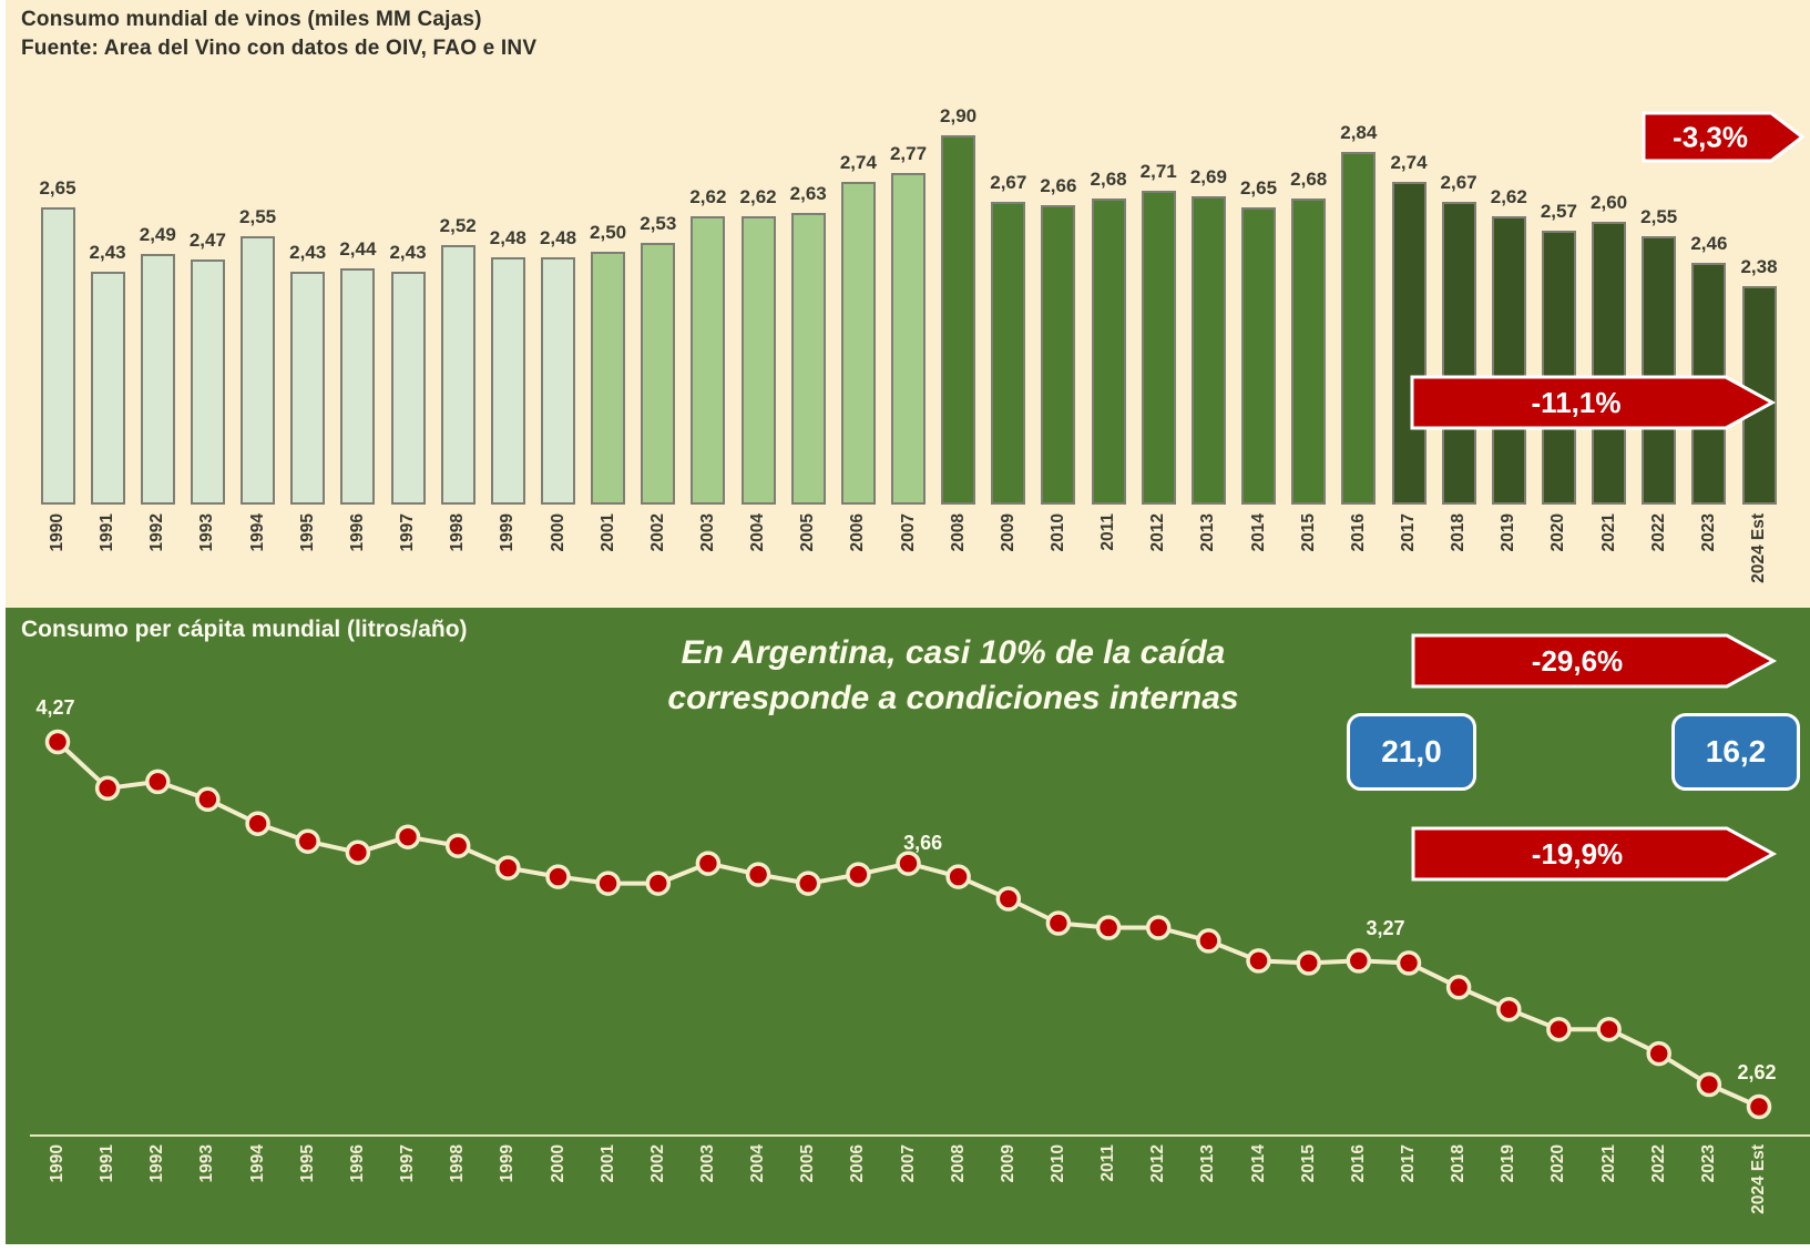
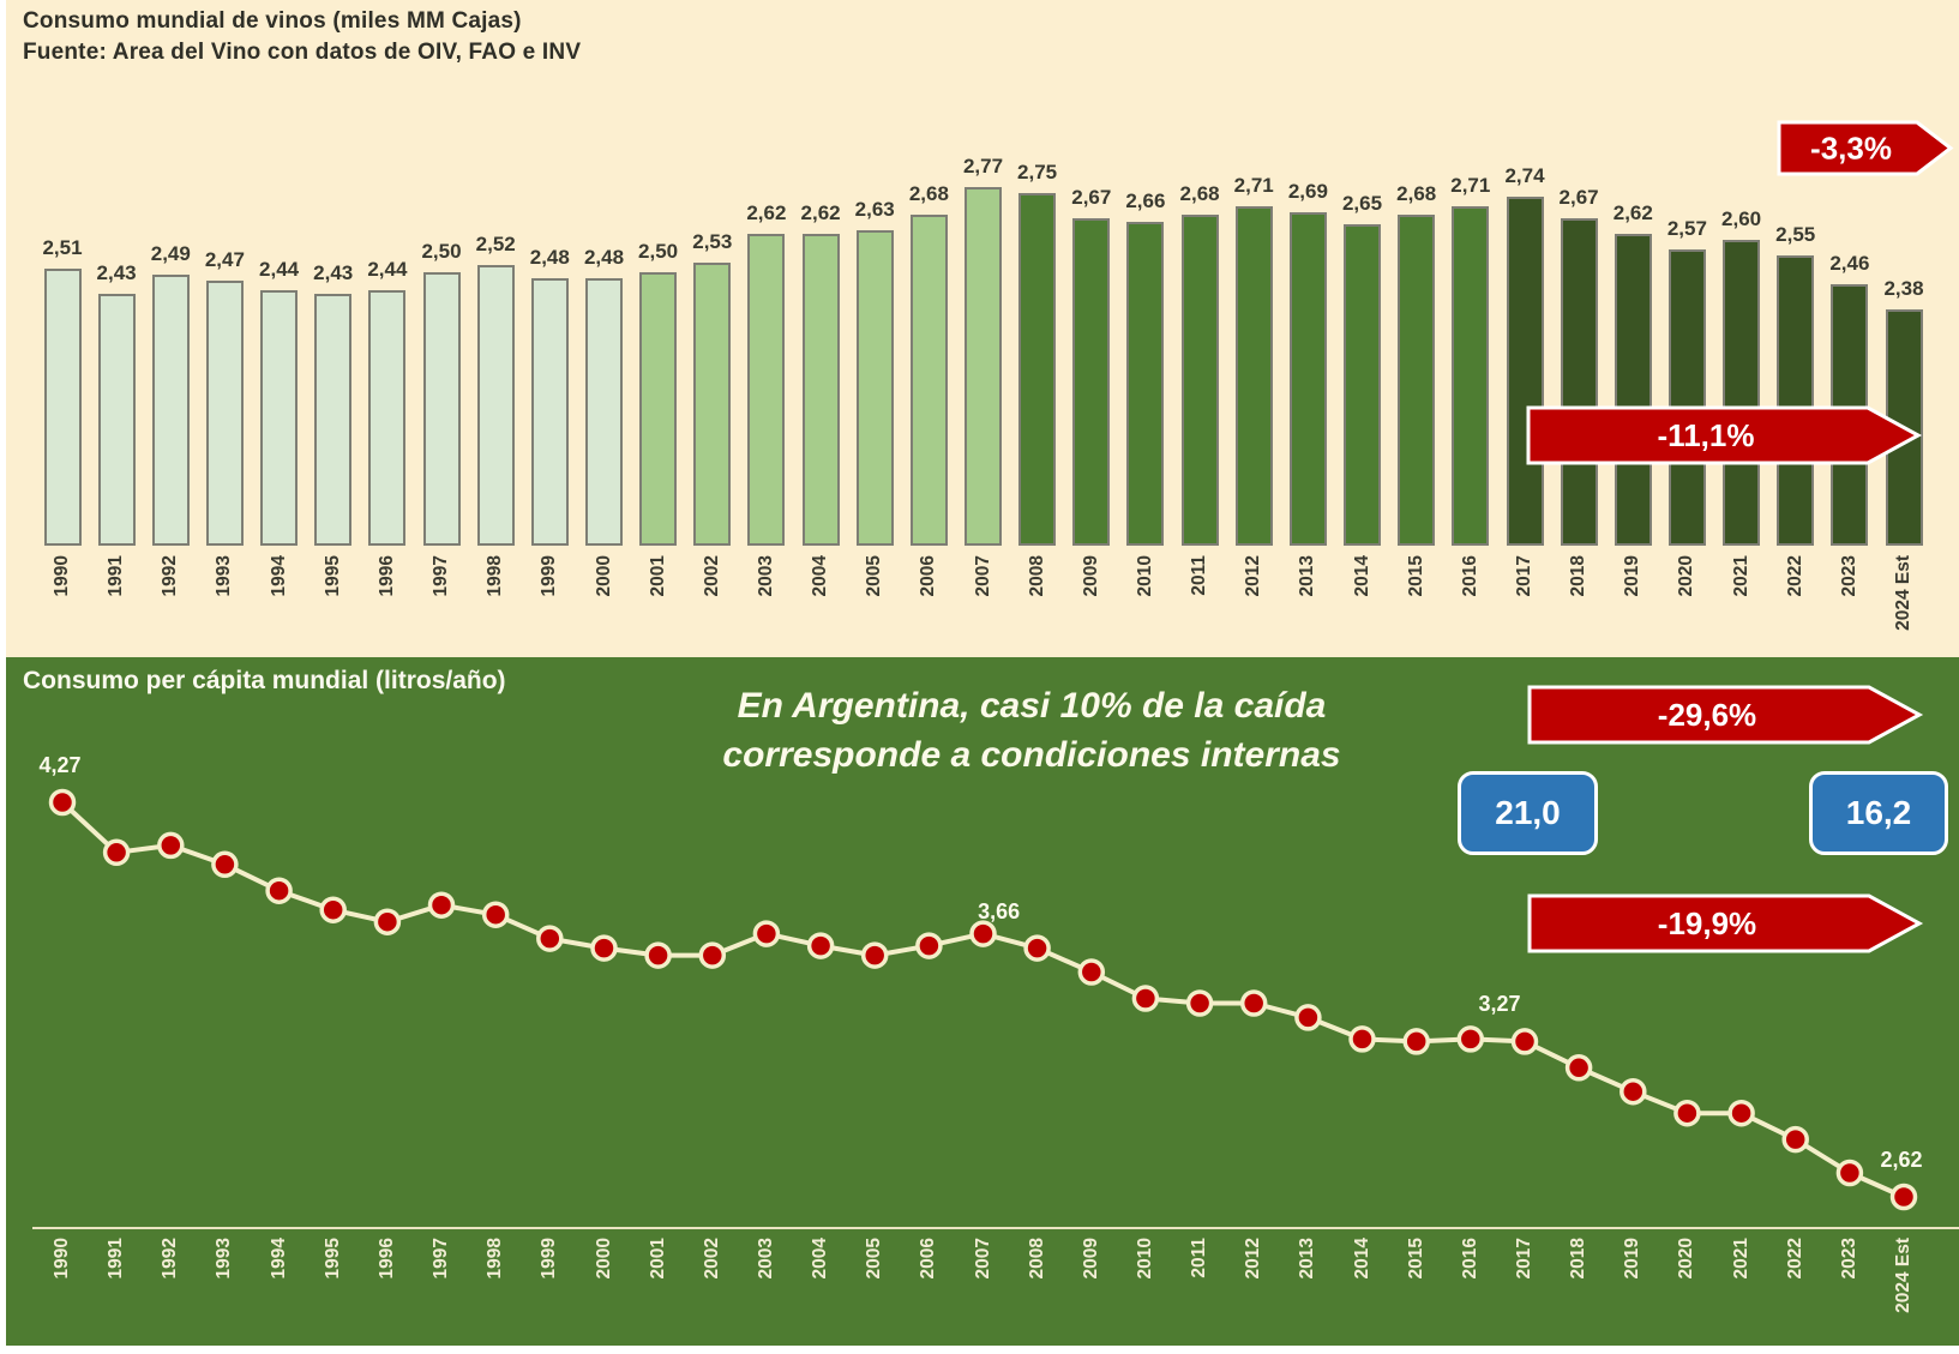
Consumo mundial de vinos (miles MM Cajas)/1990: 2,65 -> 2,51
Consumo mundial de vinos (miles MM Cajas)/1994: 2,55 -> 2,44
Consumo mundial de vinos (miles MM Cajas)/1997: 2,43 -> 2,50
Consumo mundial de vinos (miles MM Cajas)/2006: 2,74 -> 2,68
Consumo mundial de vinos (miles MM Cajas)/2008: 2,90 -> 2,75
Consumo mundial de vinos (miles MM Cajas)/2016: 2,84 -> 2,71
